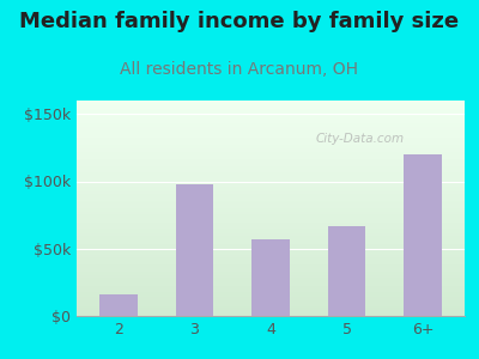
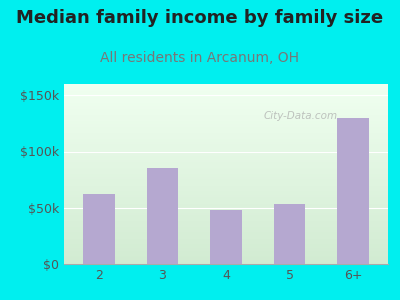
2: $16k -> $62k
3: $98k -> $85k
4: $57k -> $48k
5: $67k -> $53k
6+: $120k -> $130k
